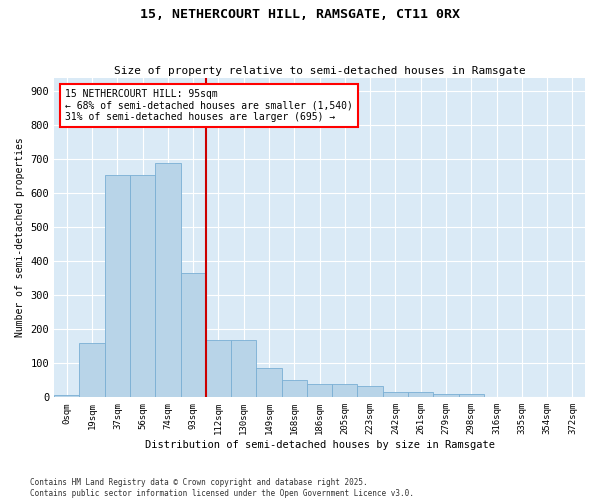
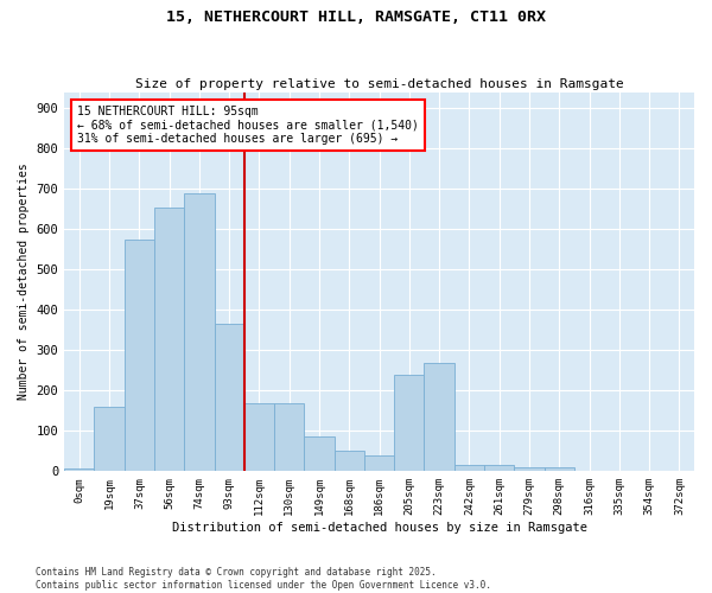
37sqm: 655 -> 575
205sqm: 38 -> 240
223sqm: 33 -> 270
